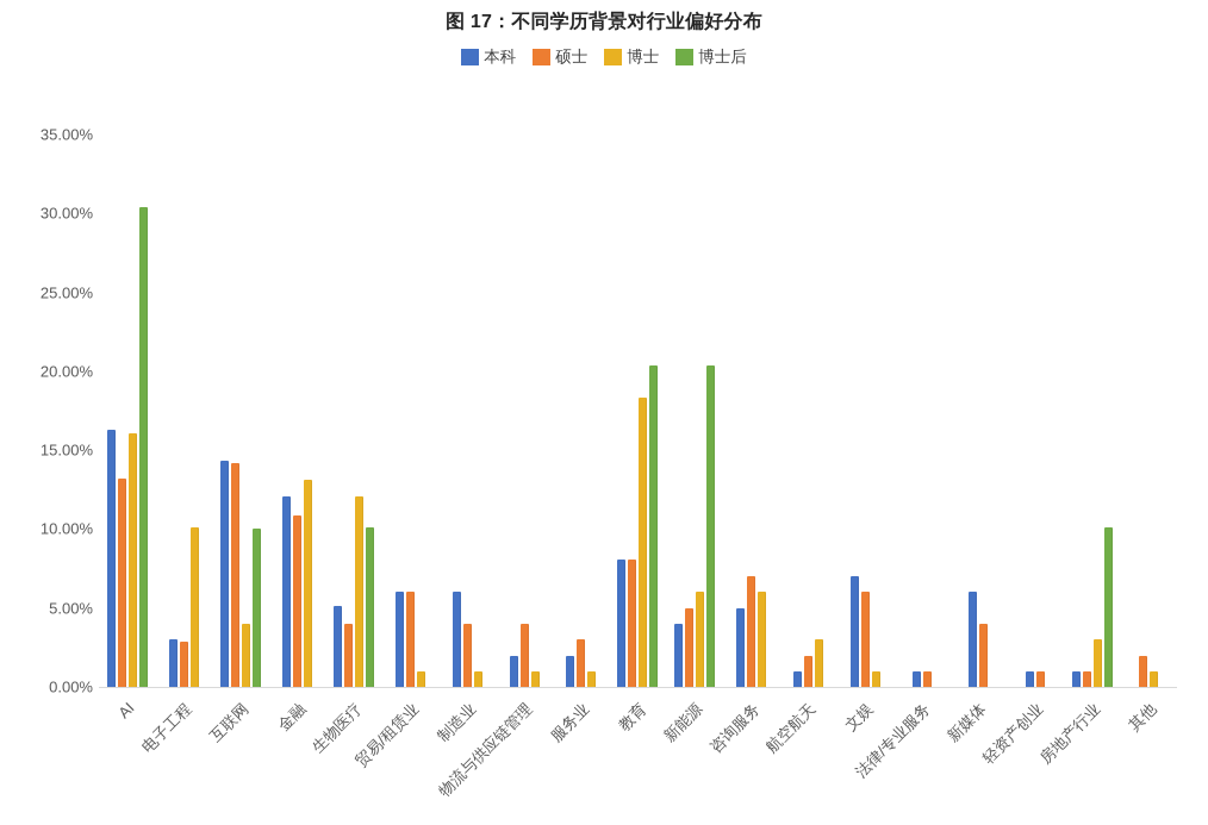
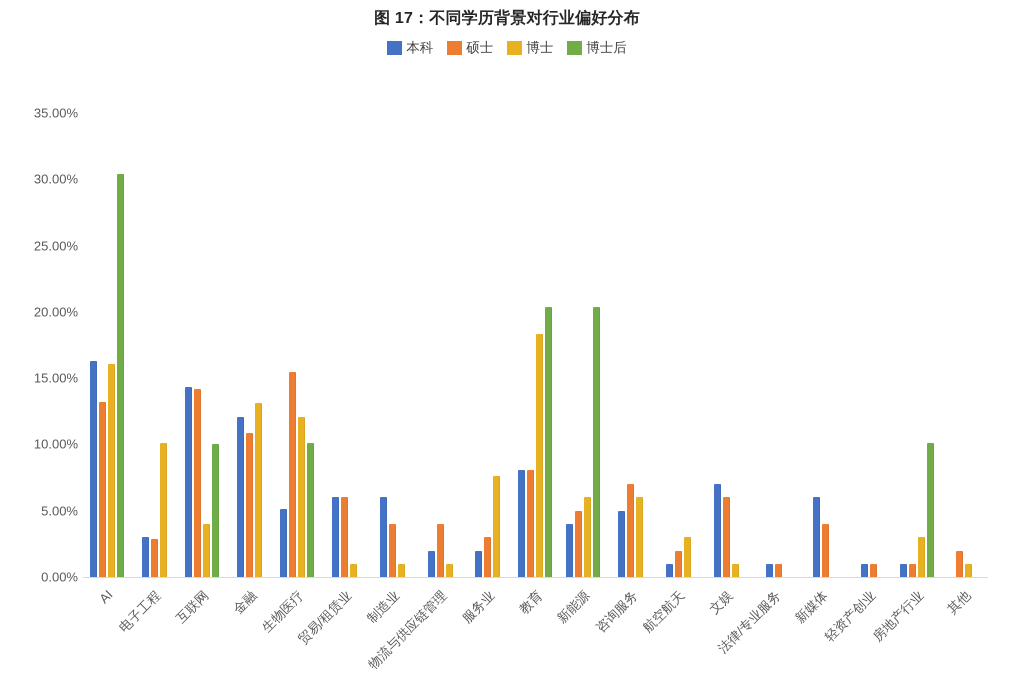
硕士/生物医疗: 4.0% -> 15.5%
博士/服务业: 1.0% -> 7.6%
